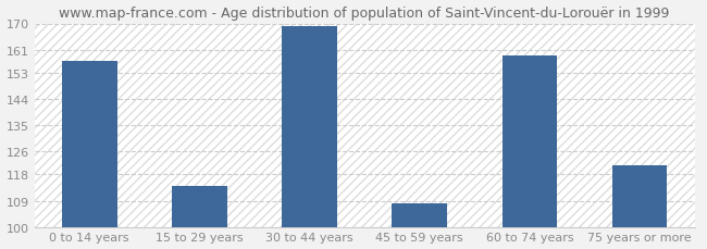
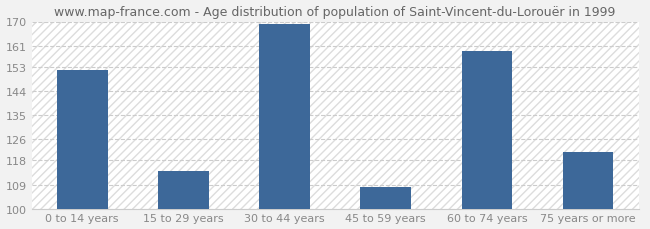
0 to 14 years: 157 -> 152
